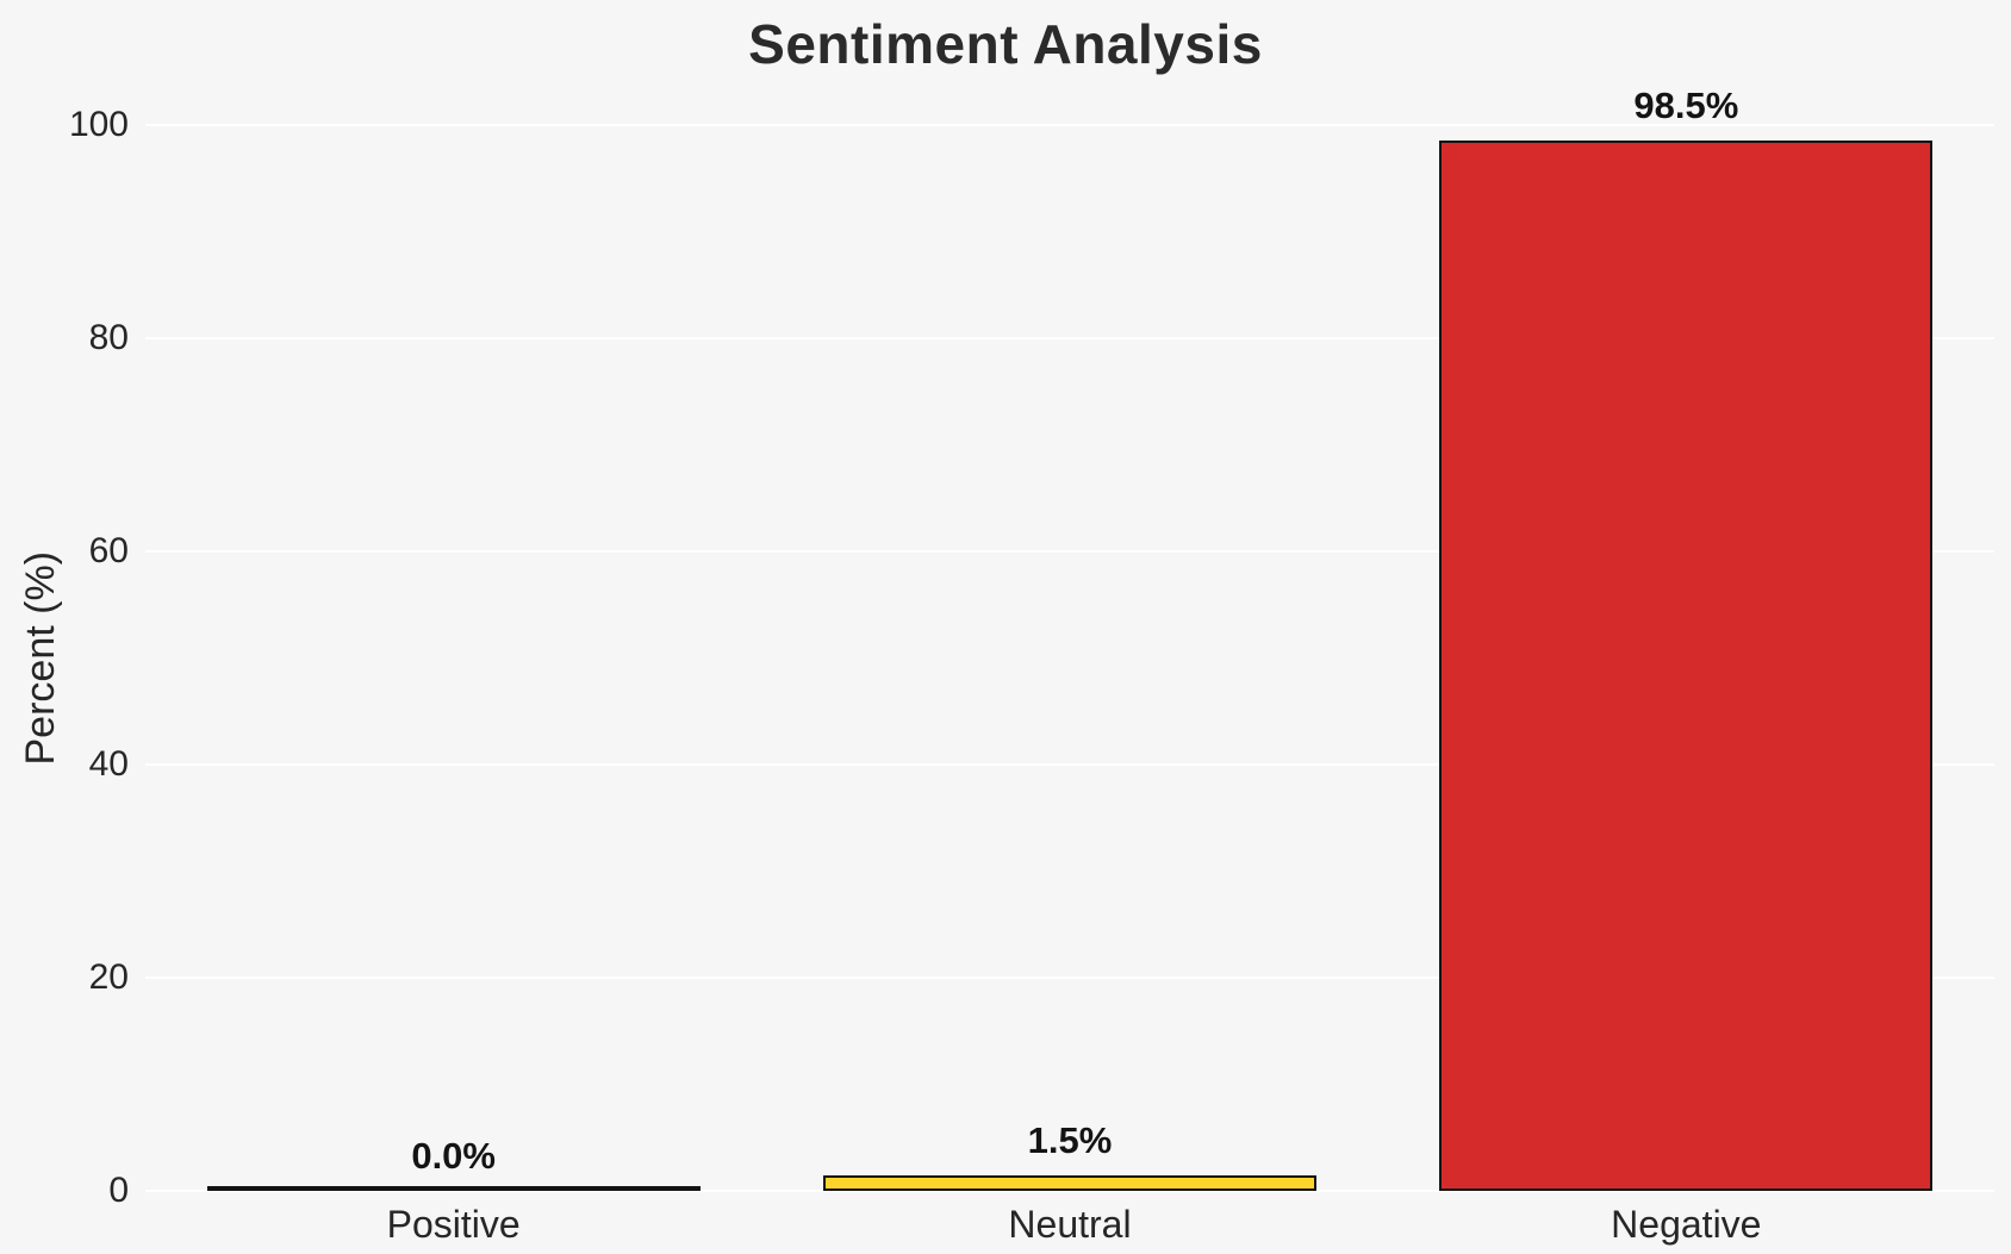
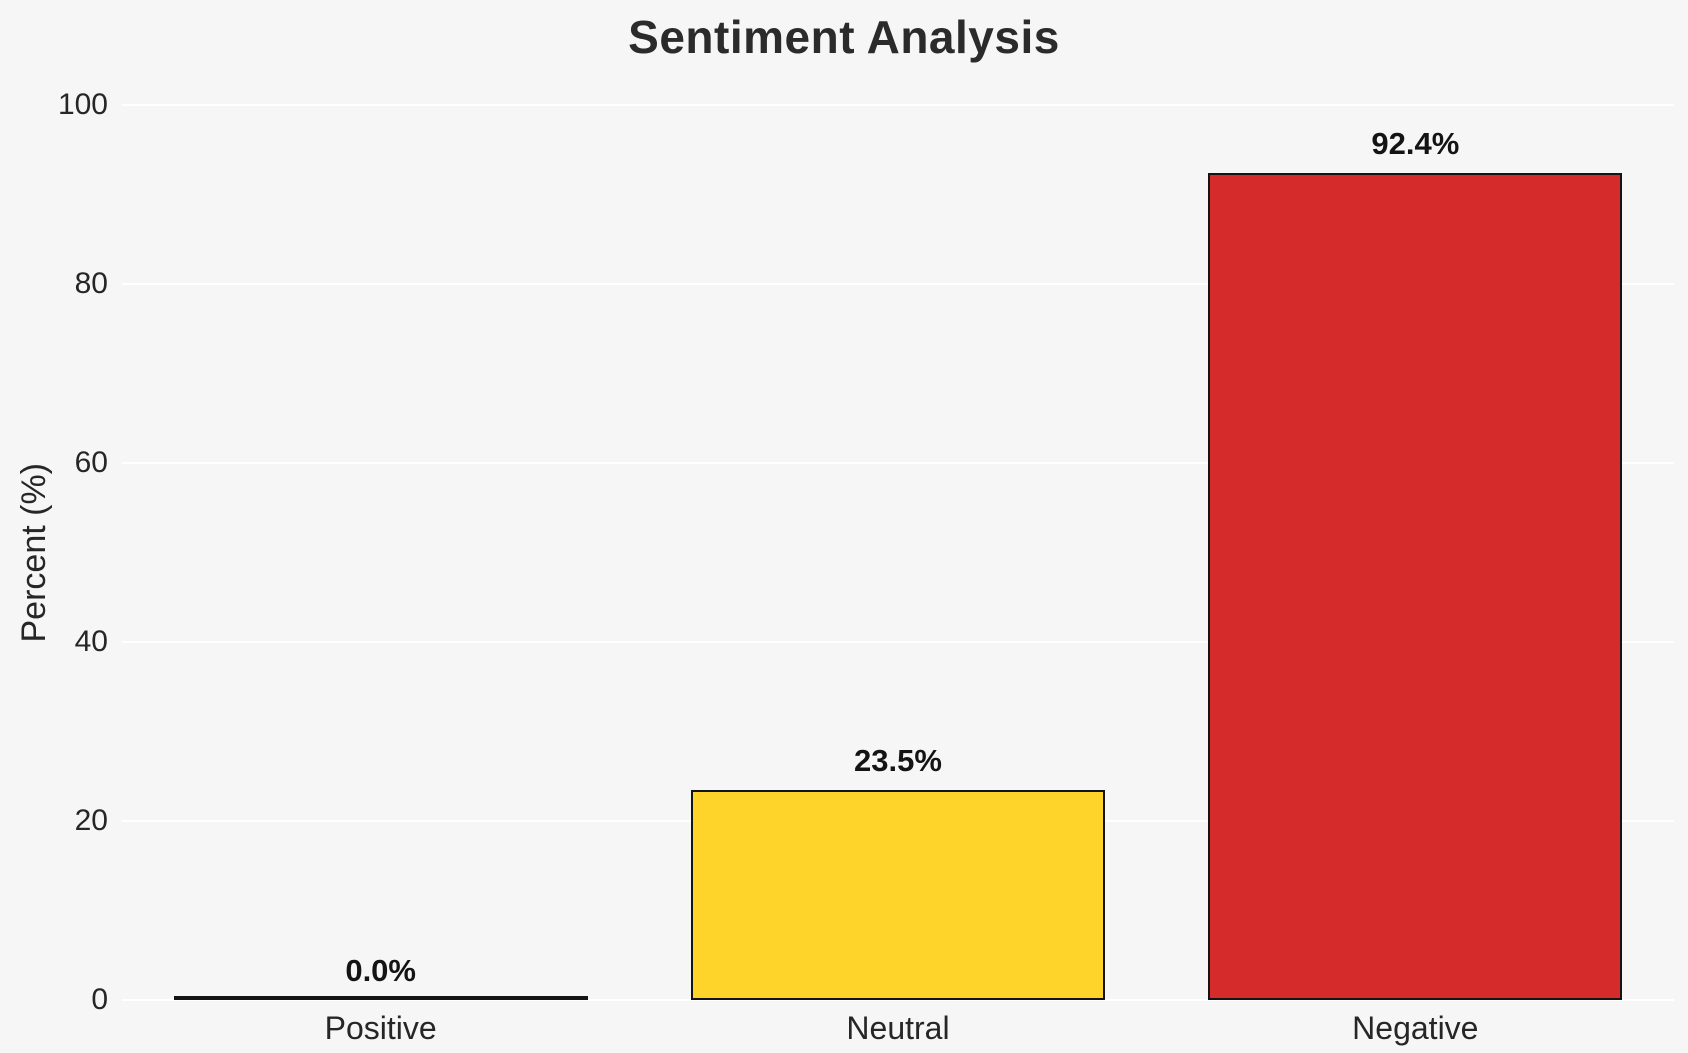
Neutral: 1.5% -> 23.5%
Negative: 98.5% -> 92.4%
